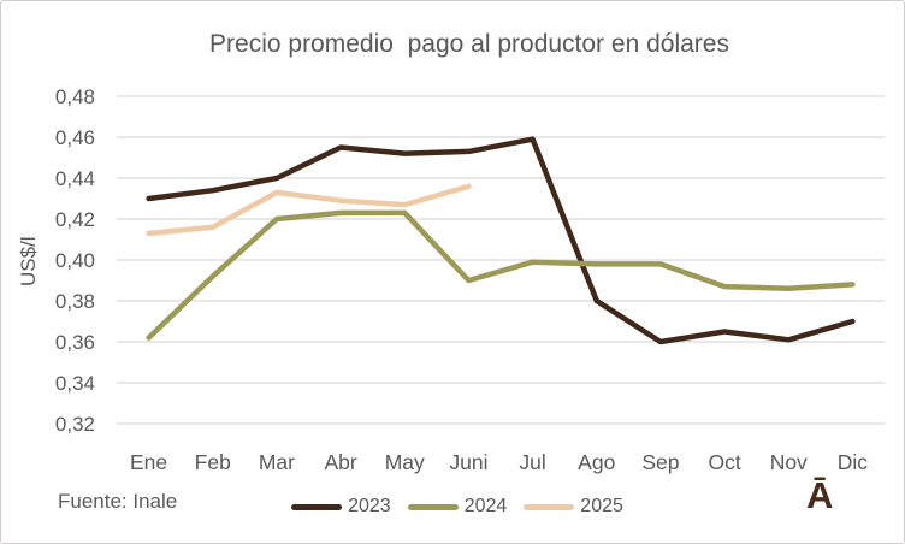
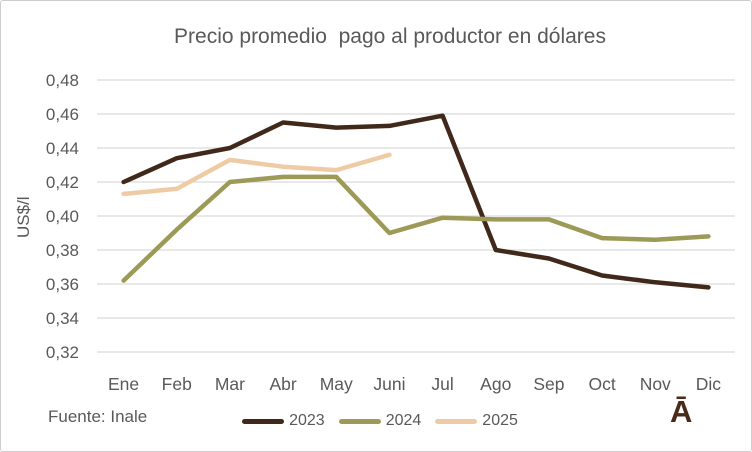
2023/Ene: 0,43 -> 0,42
2023/Sep: 0,36 -> 0,38
2023/Dic: 0,37 -> 0,36
